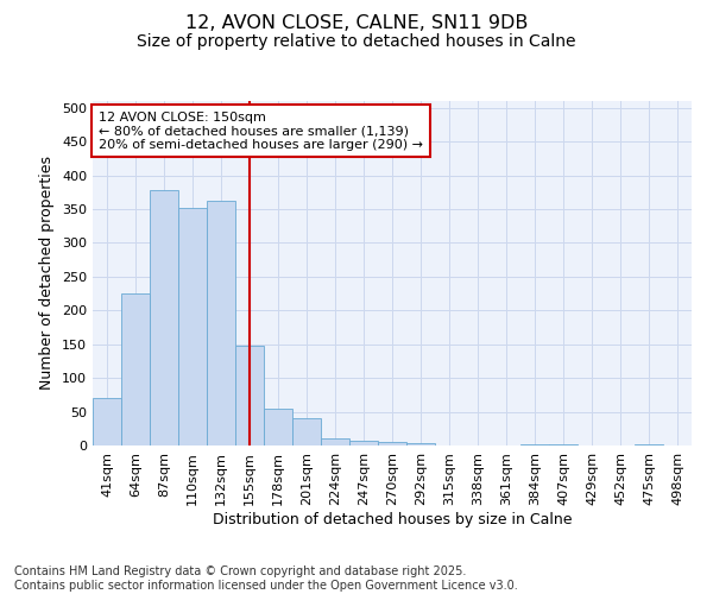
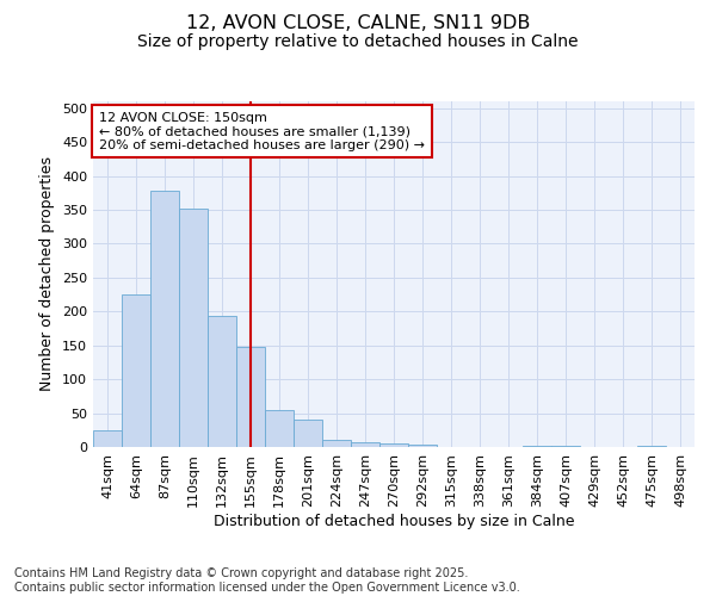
41sqm: 70 -> 25
132sqm: 362 -> 193
